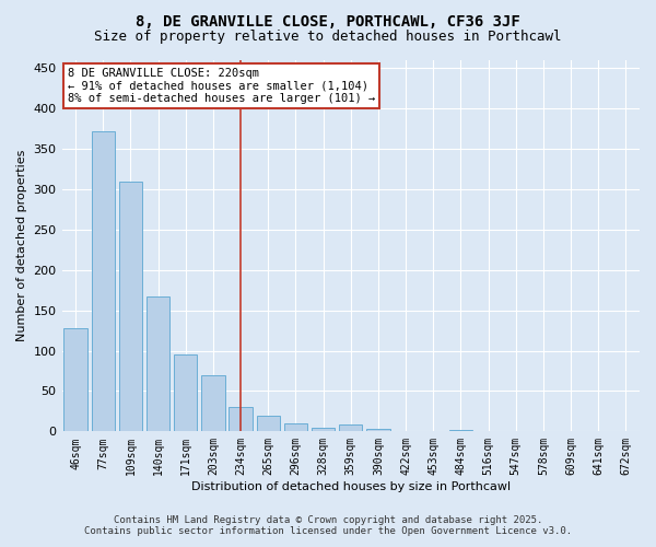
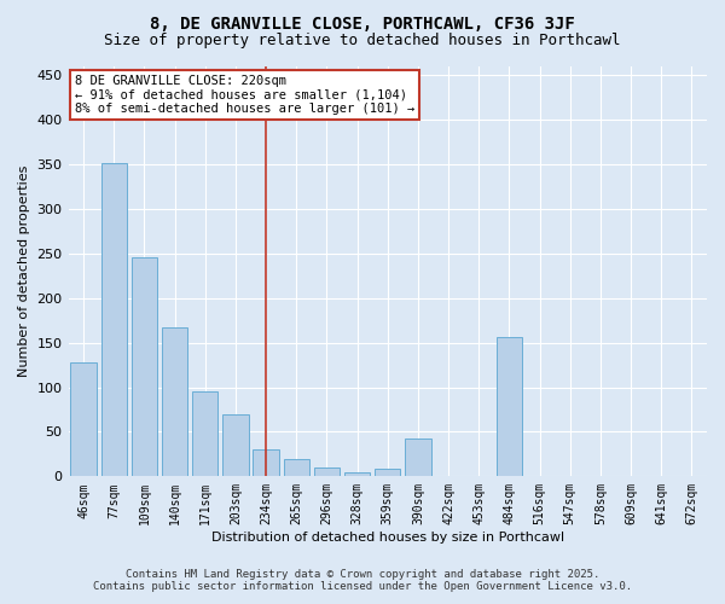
77sqm: 372 -> 352
109sqm: 309 -> 246
390sqm: 3 -> 42
484sqm: 2 -> 156
